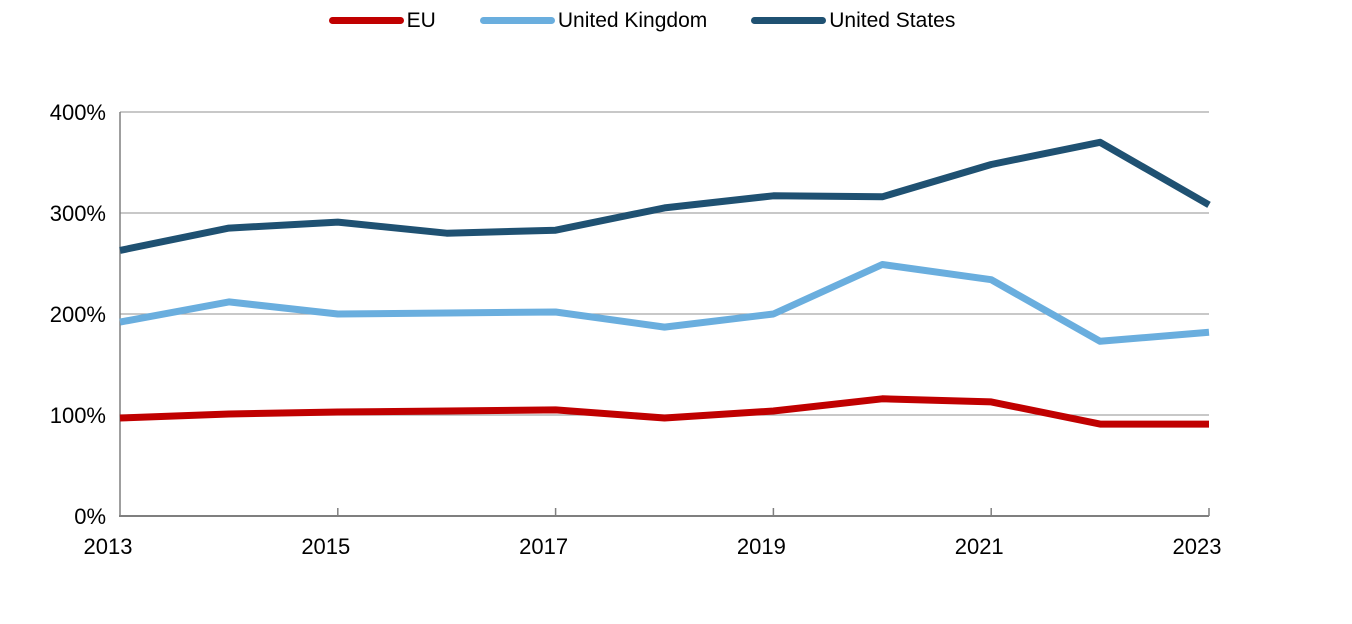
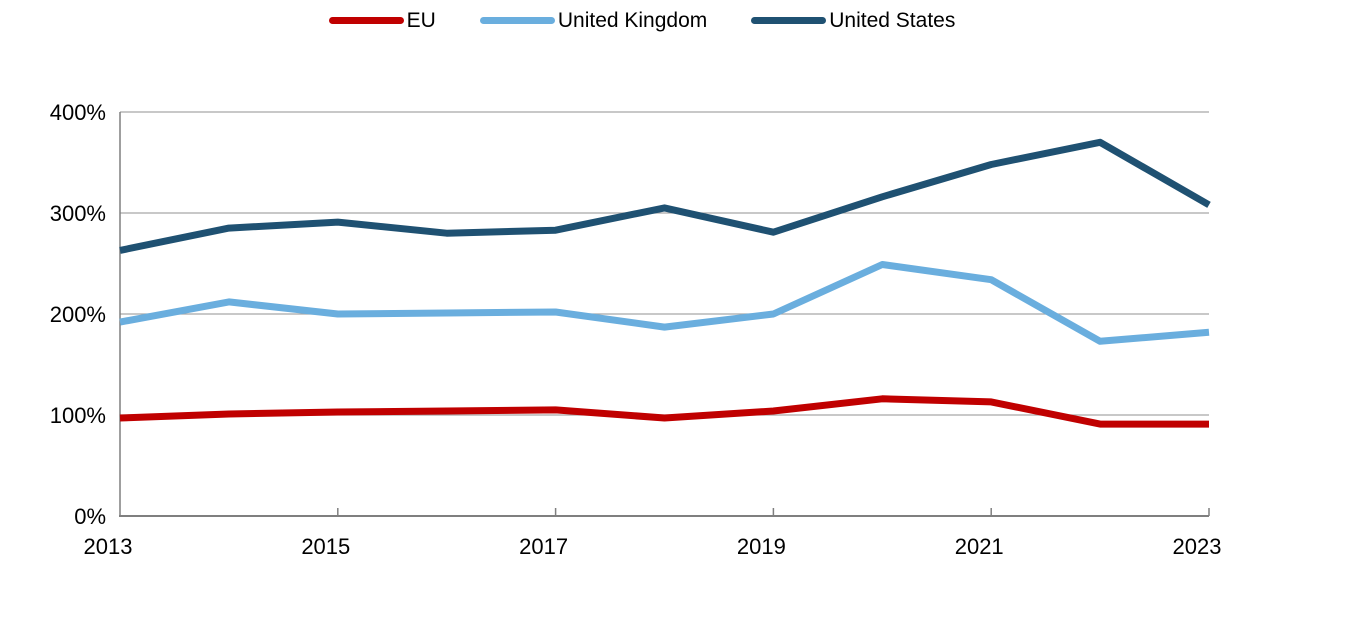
United States/2019: 317% -> 281%
